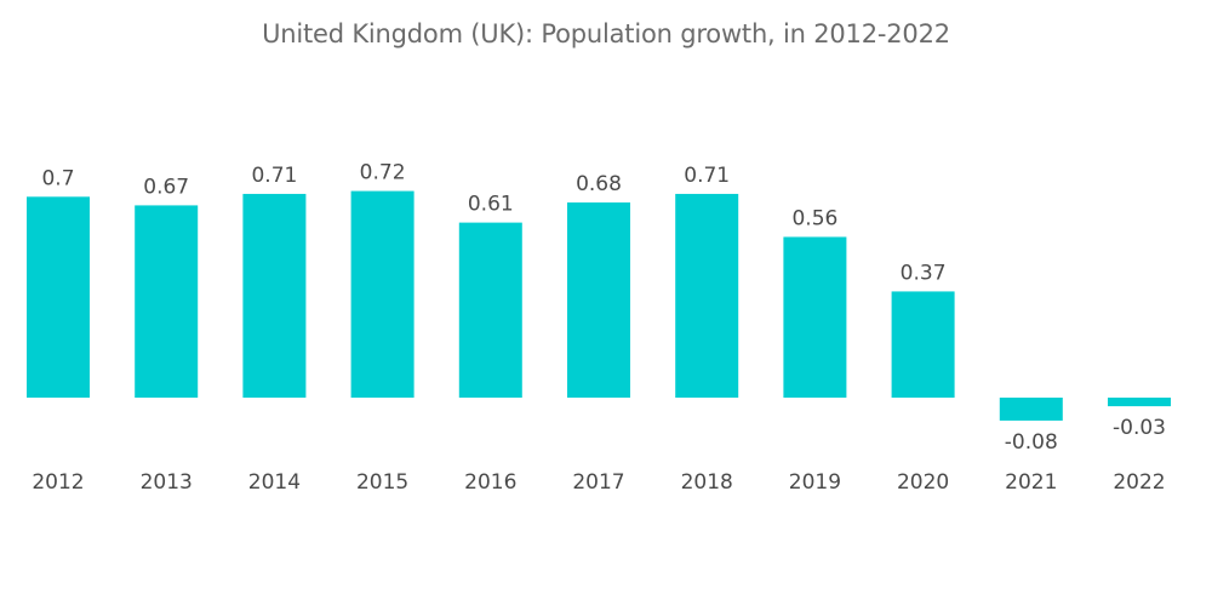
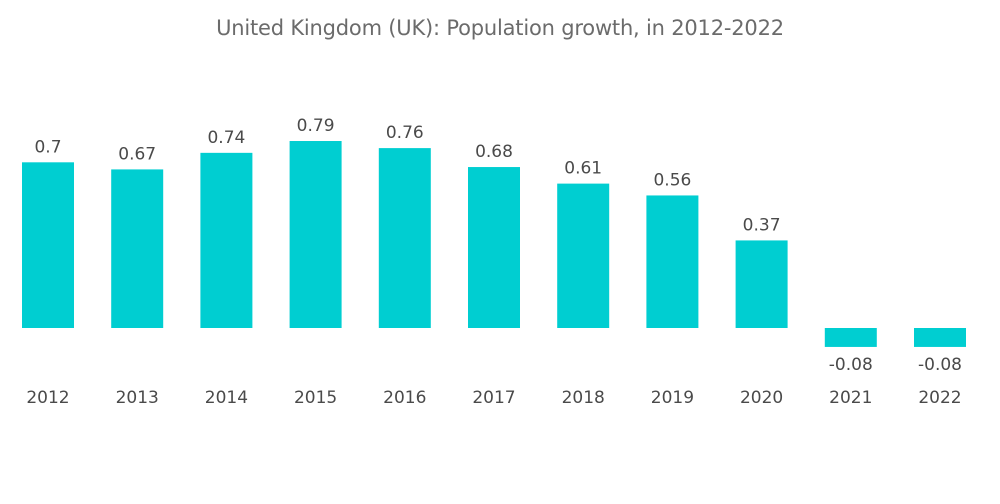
2014: 0.71 -> 0.74
2015: 0.72 -> 0.79
2016: 0.61 -> 0.76
2018: 0.71 -> 0.61
2022: -0.03 -> -0.08
